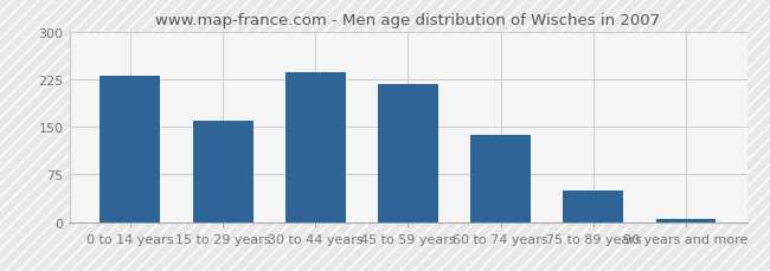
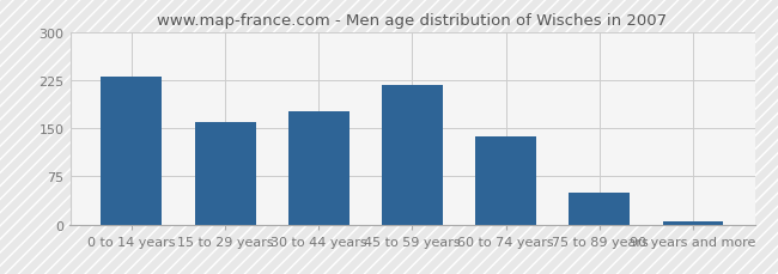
30 to 44 years: 236 -> 176
